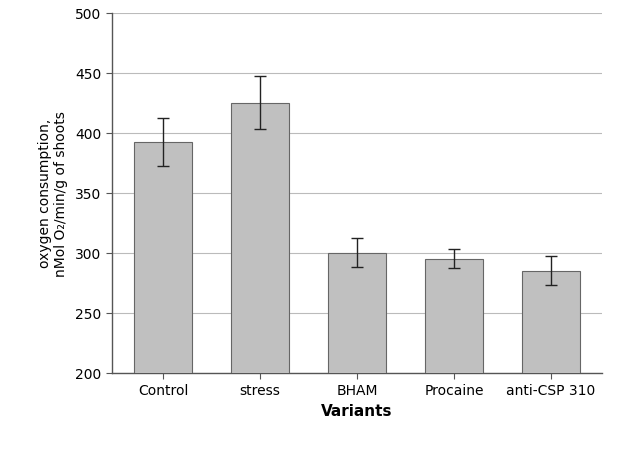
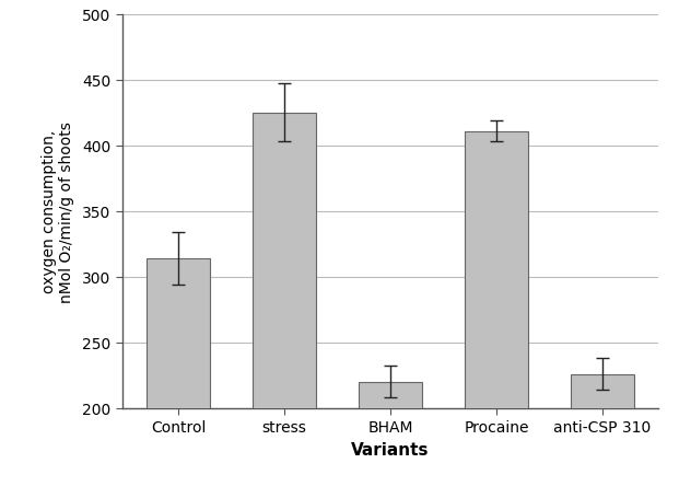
Control: 392 -> 314
BHAM: 300 -> 220
Procaine: 295 -> 411
anti-CSP 310: 285 -> 226
